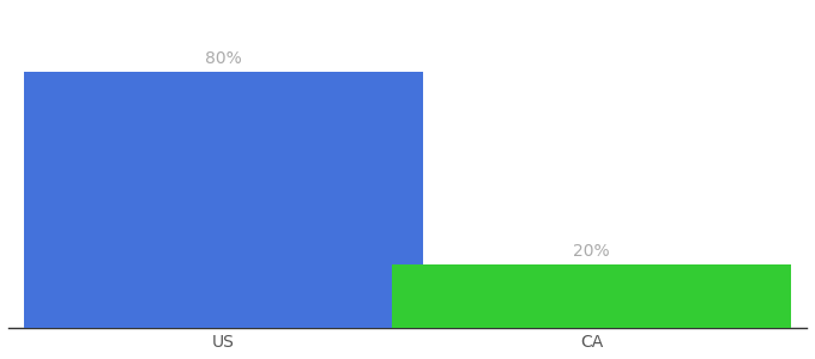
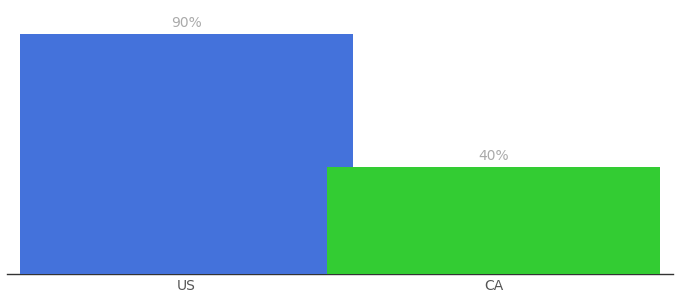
US: 80% -> 90%
CA: 20% -> 40%
